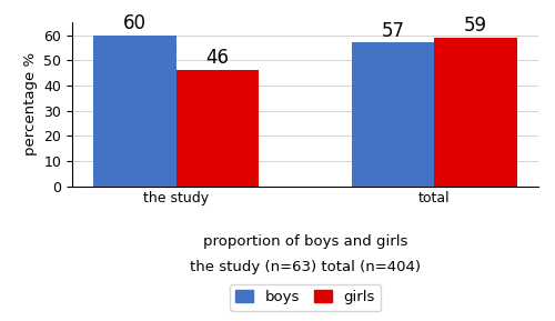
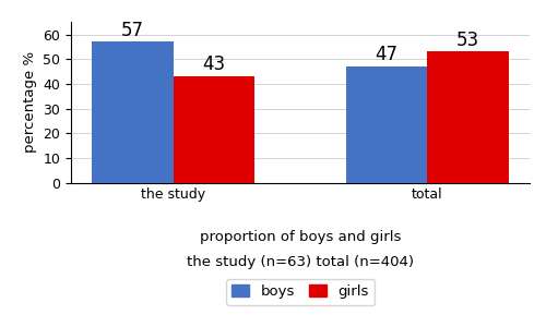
boys/the study: 60 -> 57
girls/the study: 46 -> 43
boys/total: 57 -> 47
girls/total: 59 -> 53
